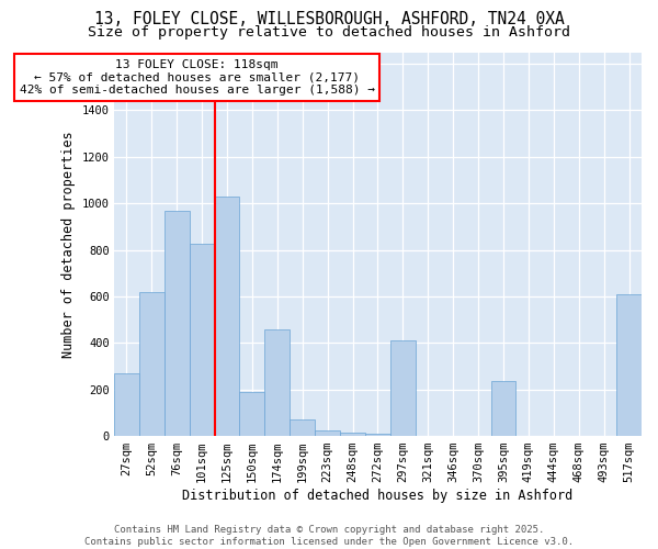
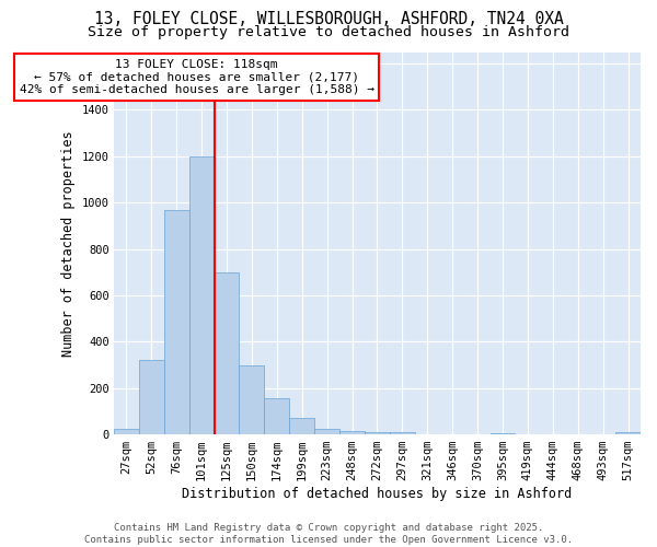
27sqm: 270 -> 25
52sqm: 620 -> 320
101sqm: 825 -> 1200
125sqm: 1030 -> 700
150sqm: 190 -> 300
174sqm: 460 -> 155
297sqm: 410 -> 10
395sqm: 235 -> 8
517sqm: 610 -> 12
